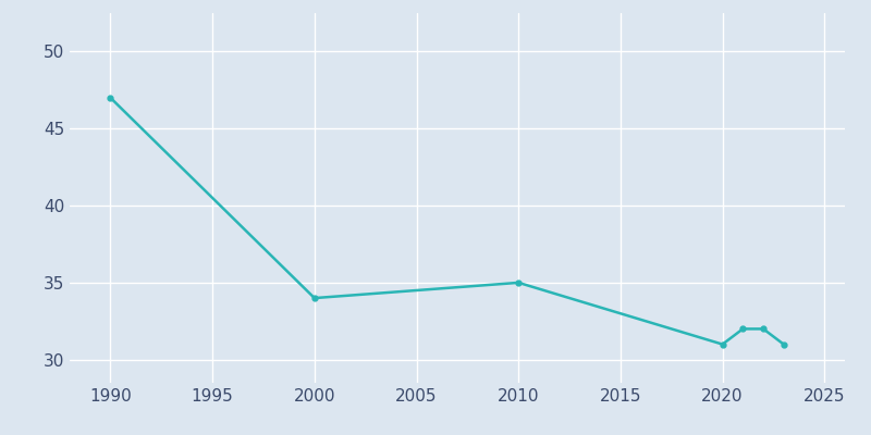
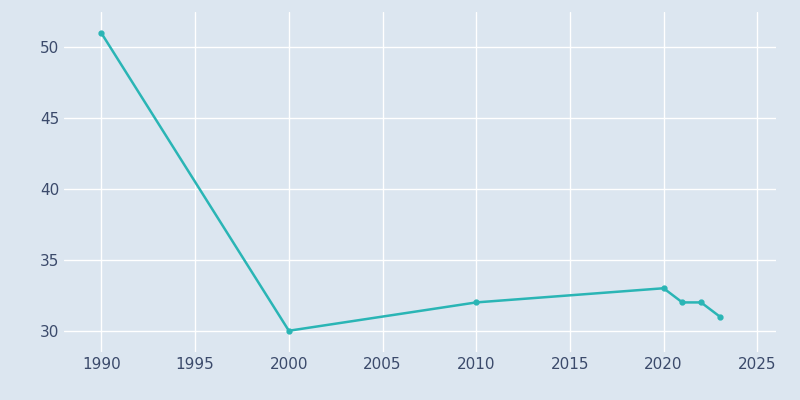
1990: 47 -> 51
2000: 34 -> 30
2010: 35 -> 32
2020: 31 -> 33
